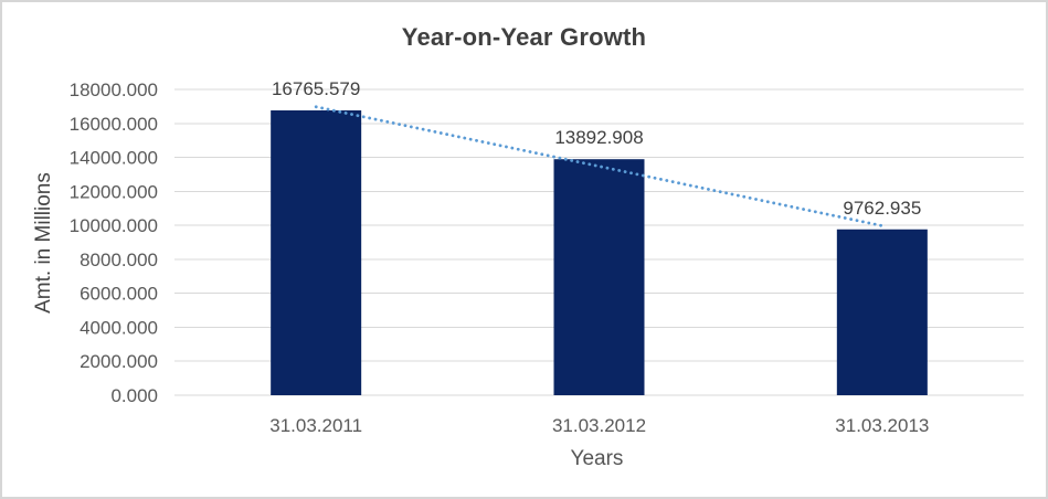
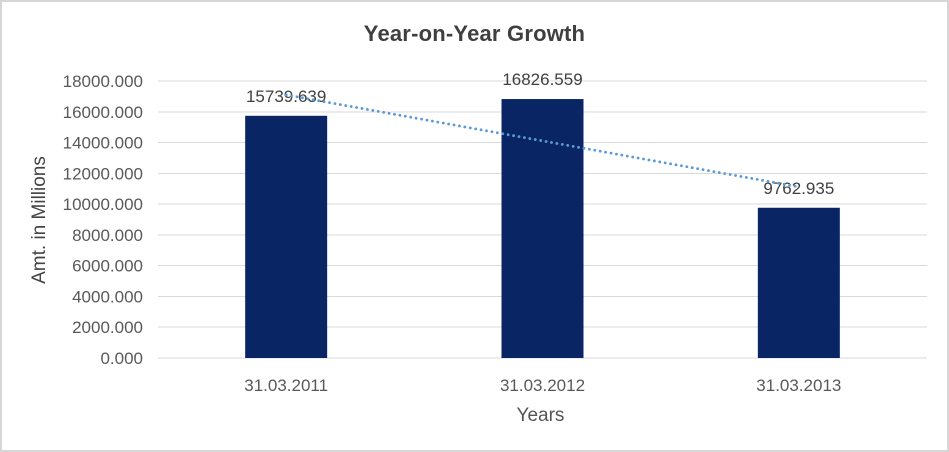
31.03.2011: 16765.579 -> 15739.639
31.03.2012: 13892.908 -> 16826.559
